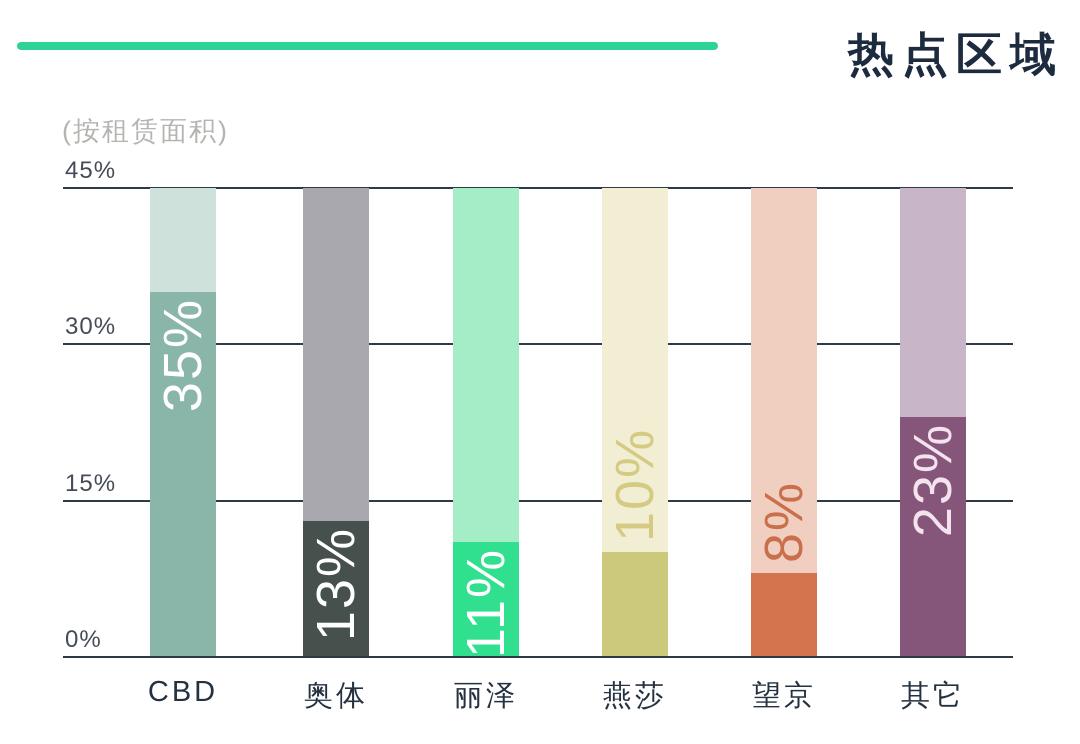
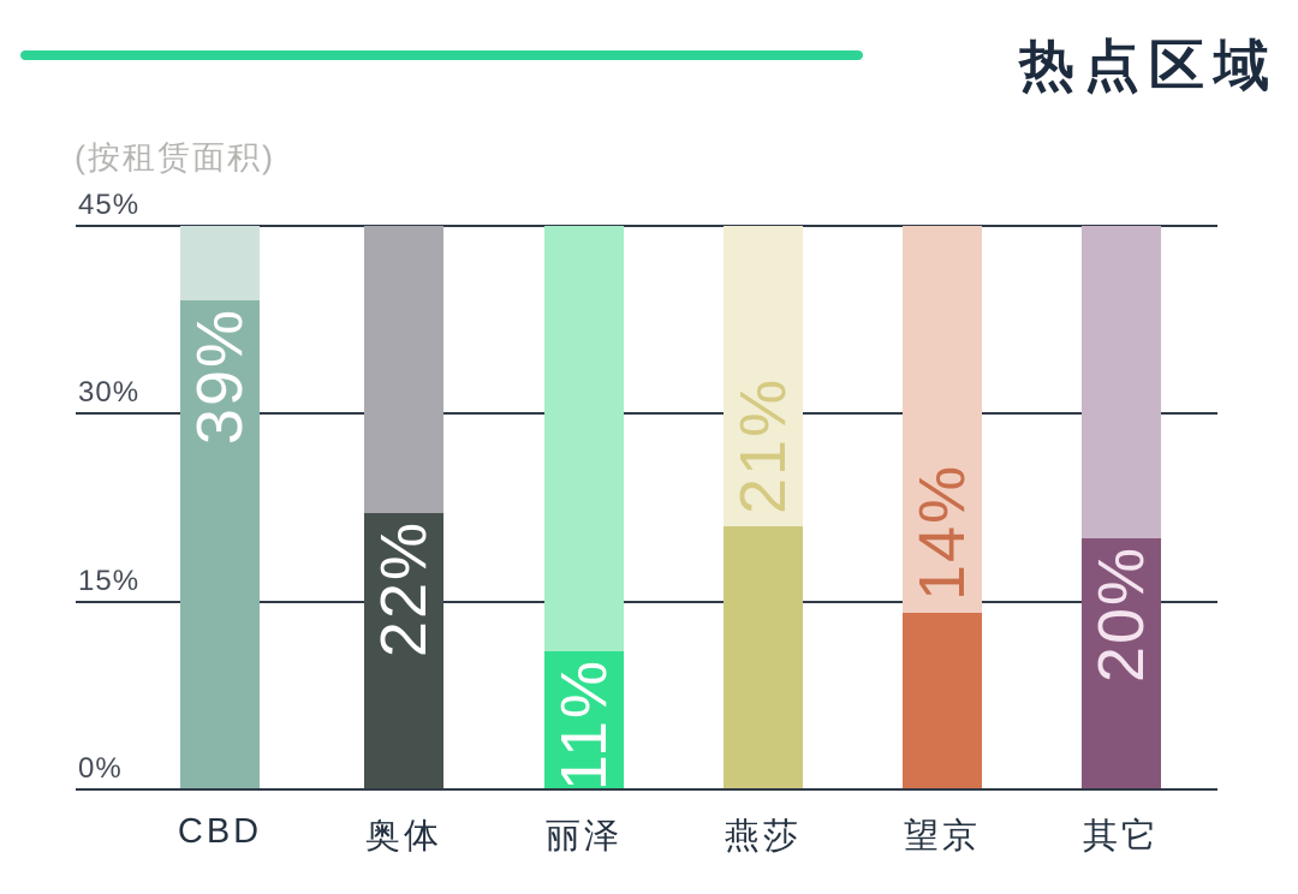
CBD: 35% -> 39%
奥体: 13% -> 22%
燕莎: 10% -> 21%
望京: 8% -> 14%
其它: 23% -> 20%
